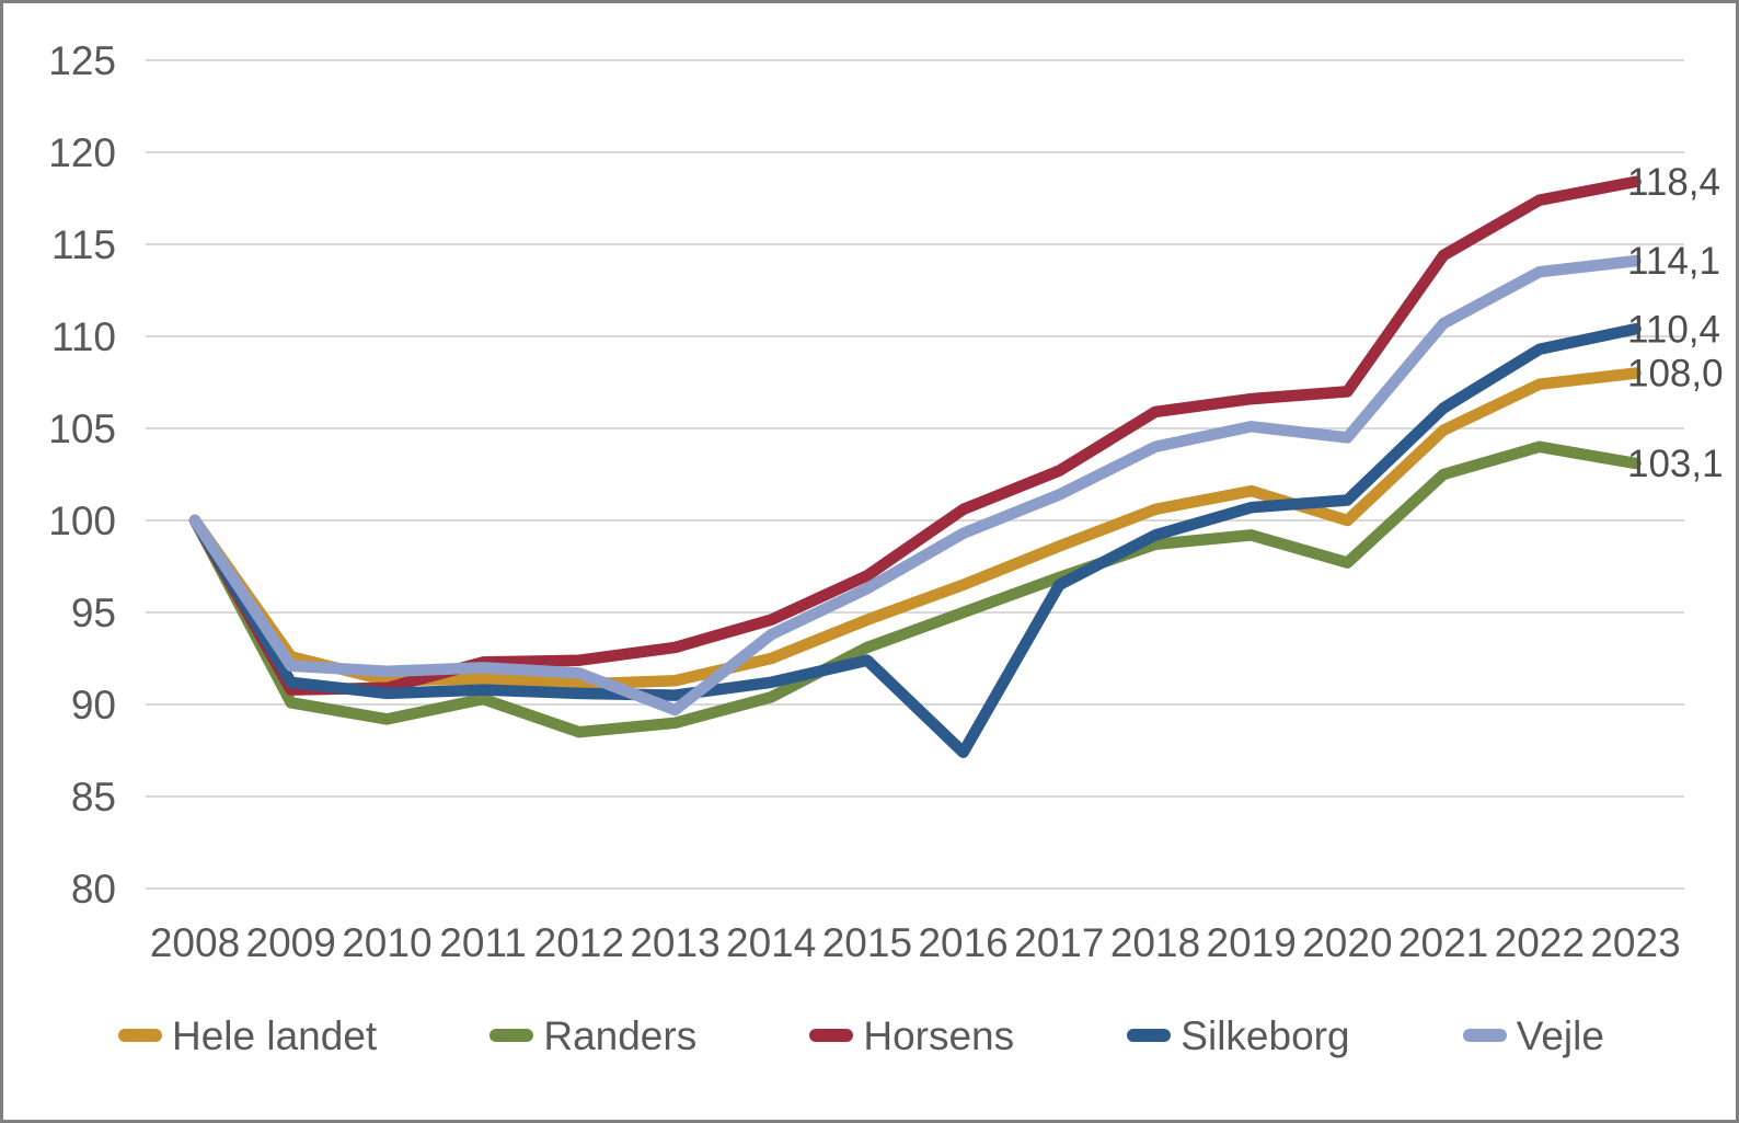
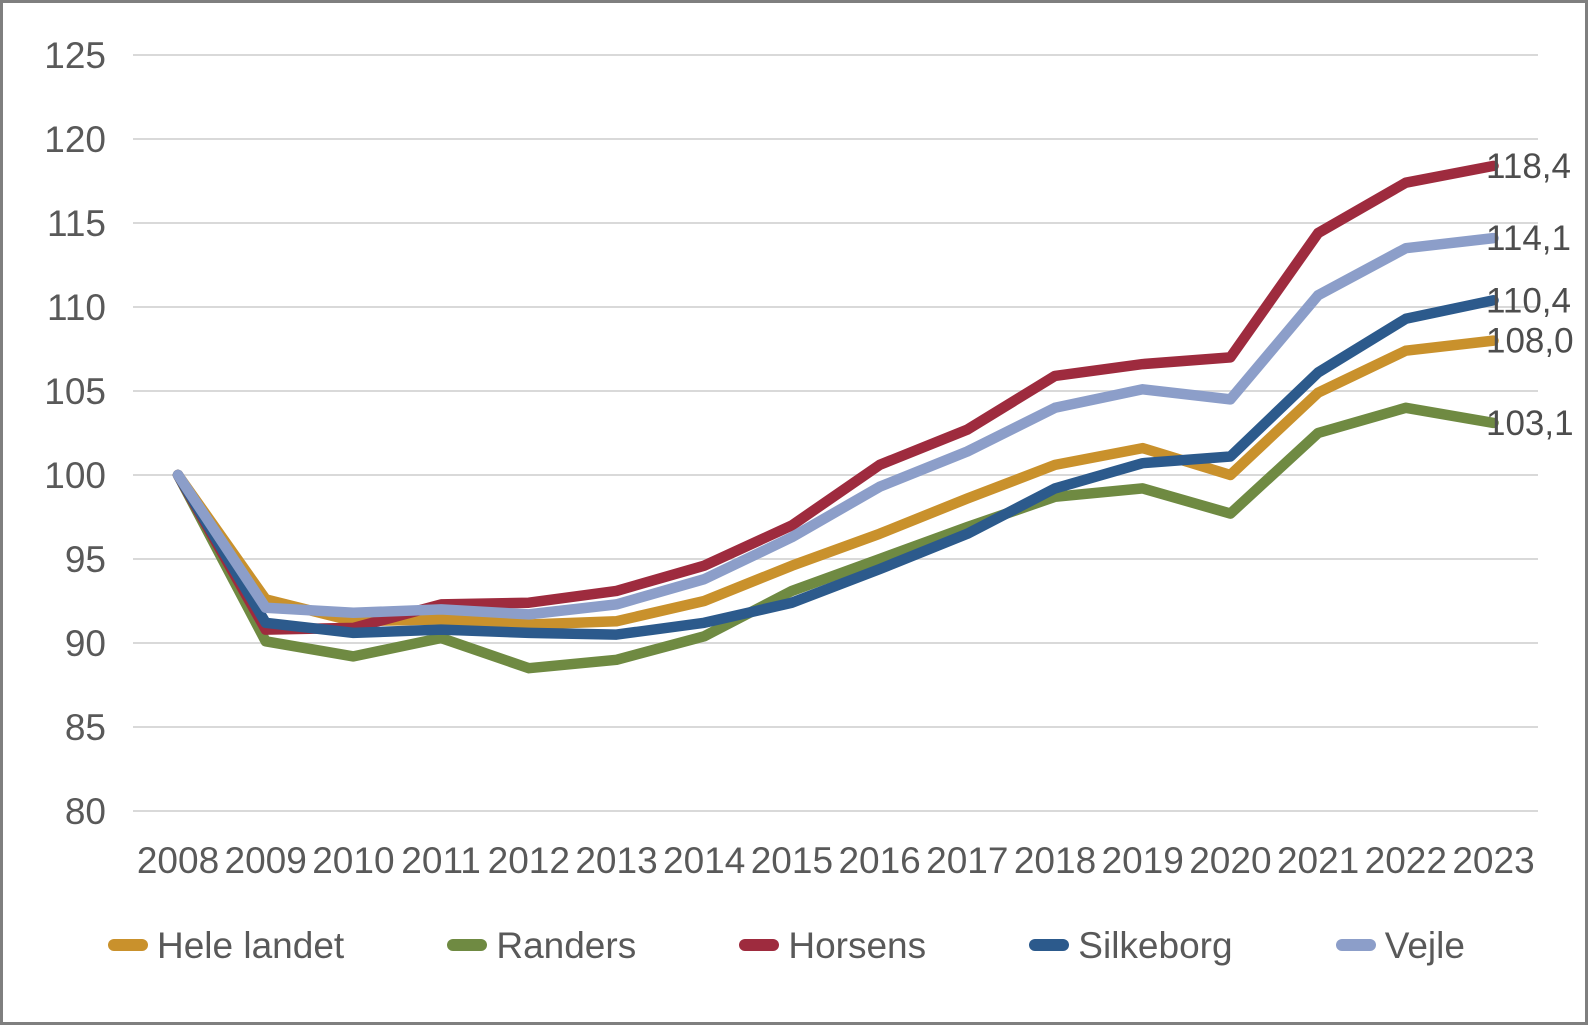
Vejle/2013: 89.7 -> 92.3
Silkeborg/2016: 87.4 -> 94.4
